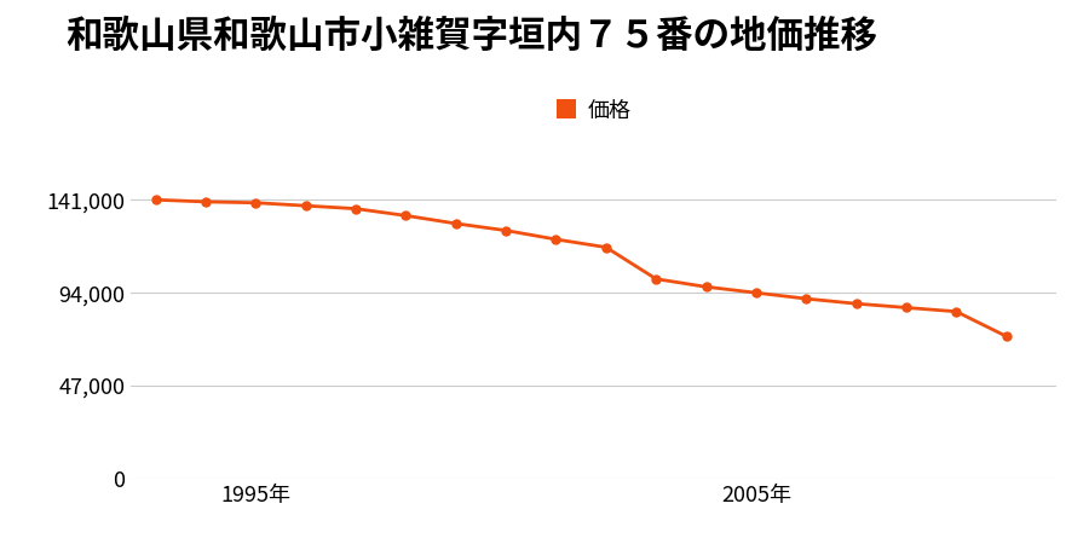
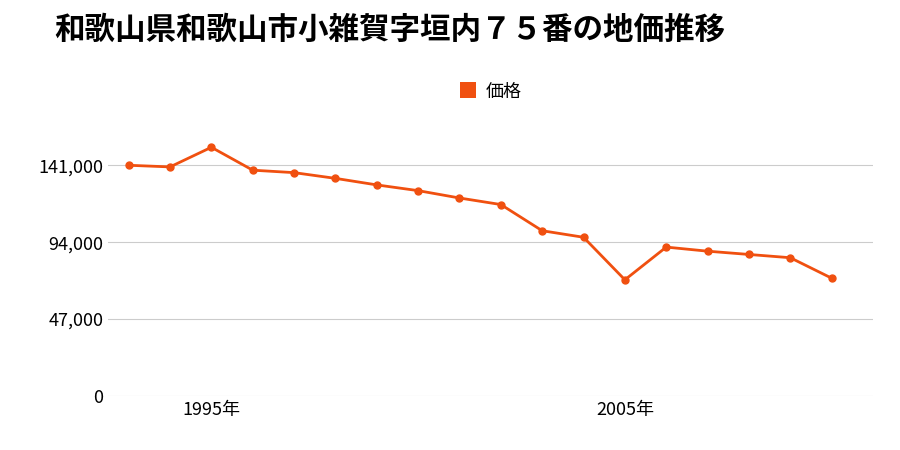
1995年: 140,000 -> 152,000
2005年: 94,000 -> 71,000
